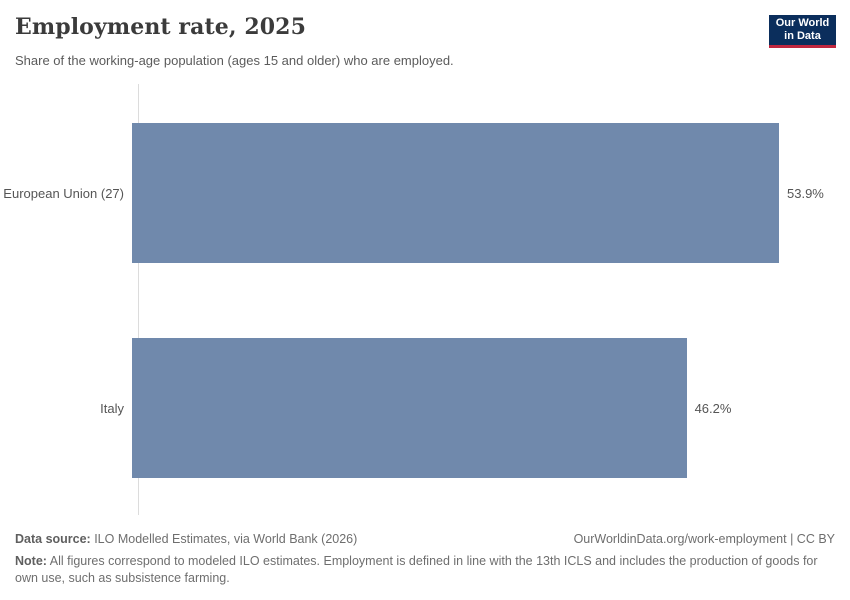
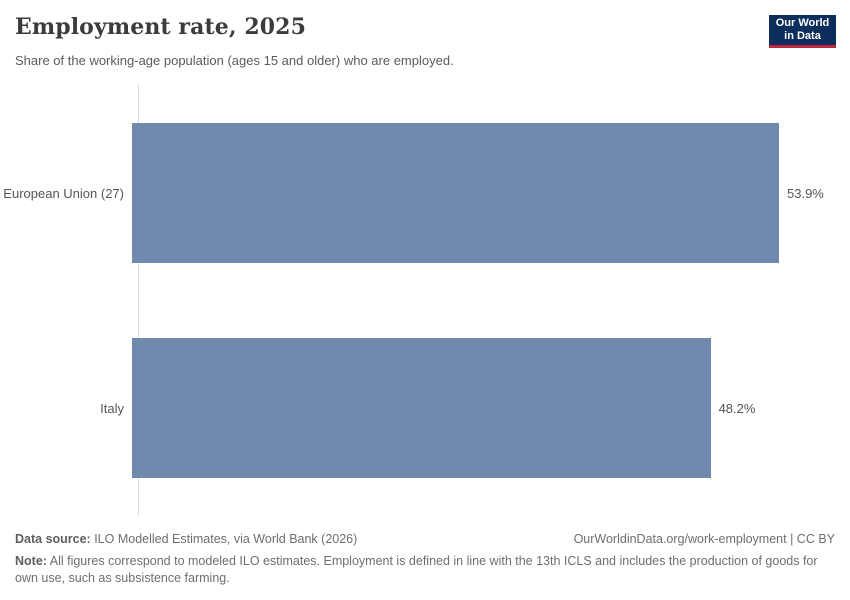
Italy: 46.2% -> 48.2%
